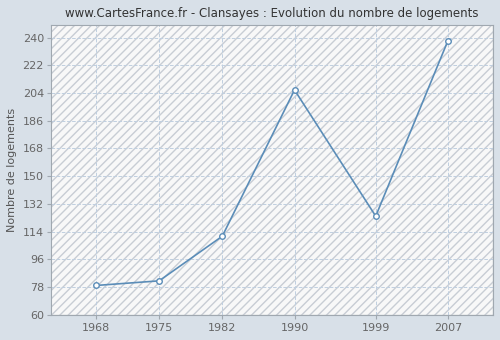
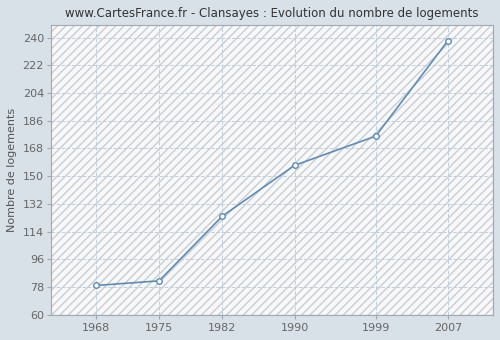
1982: 111 -> 124
1990: 206 -> 157
1999: 124 -> 176
